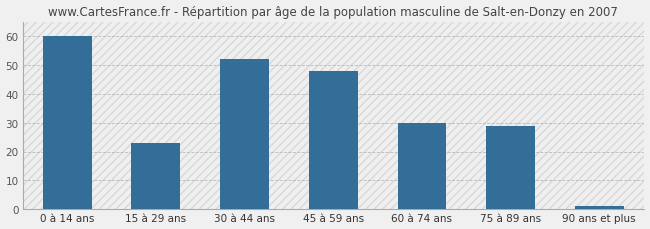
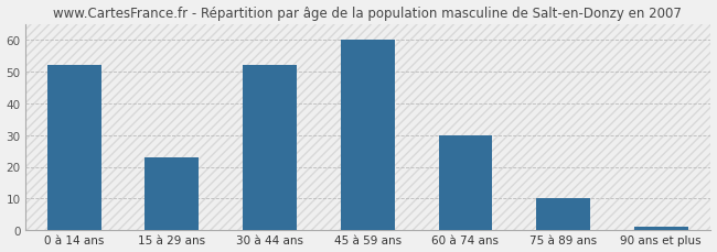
0 à 14 ans: 60 -> 52
45 à 59 ans: 48 -> 60
75 à 89 ans: 29 -> 10
